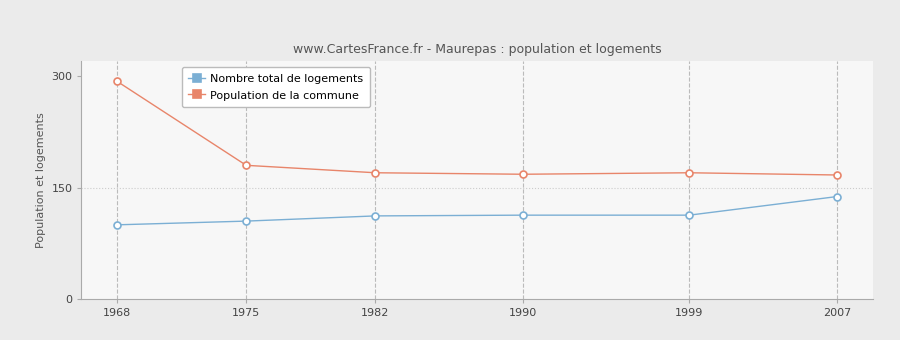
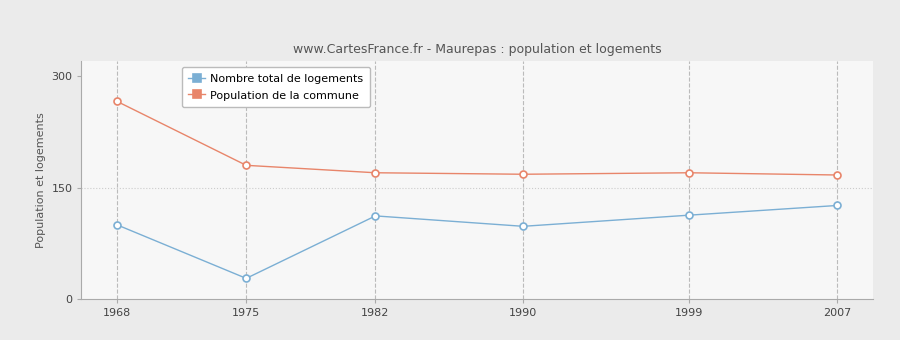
Population de la commune/1968: 293 -> 266
Nombre total de logements/1975: 105 -> 28
Nombre total de logements/1990: 113 -> 98
Nombre total de logements/2007: 138 -> 126
